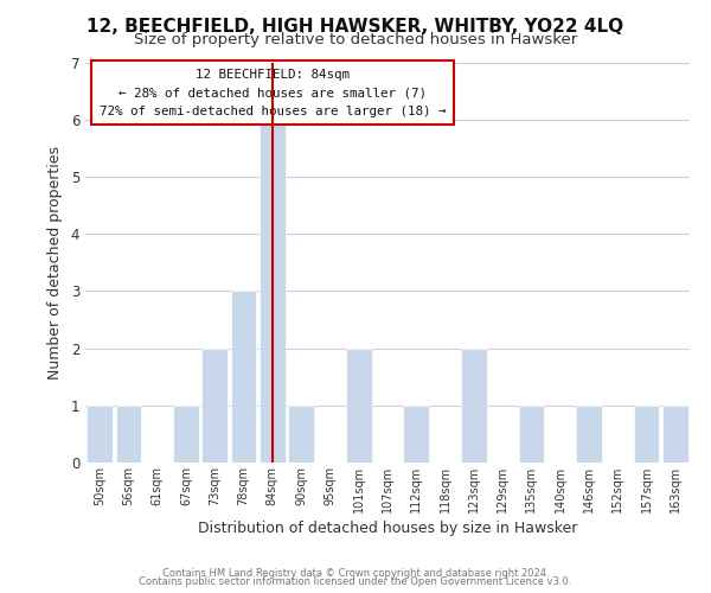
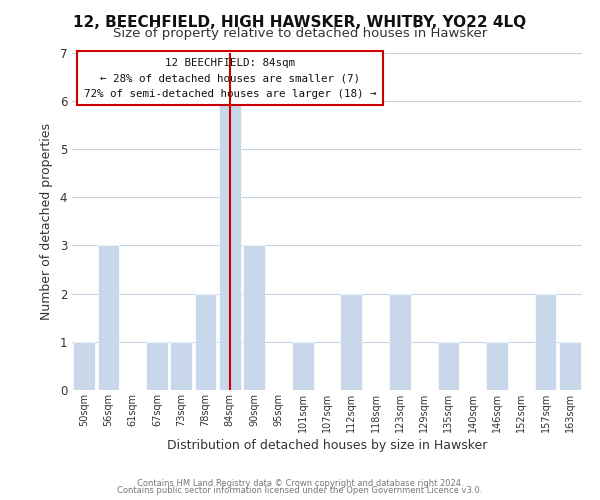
56sqm: 1 -> 3
73sqm: 2 -> 1
78sqm: 3 -> 2
90sqm: 1 -> 3
101sqm: 2 -> 1
112sqm: 1 -> 2
157sqm: 1 -> 2
